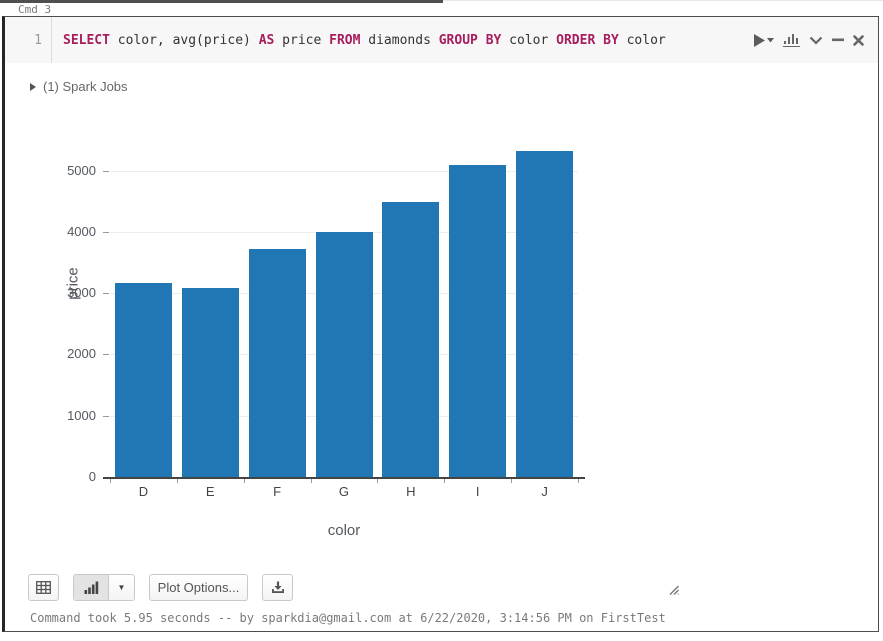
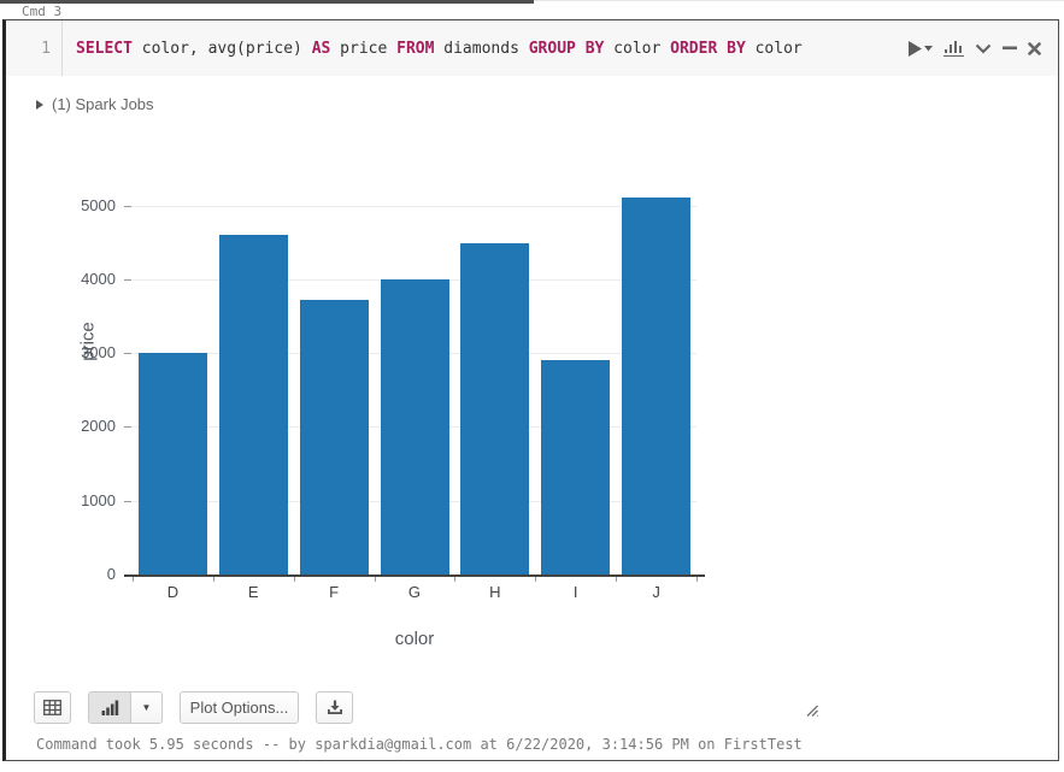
D: 3200 -> 3000
E: 3100 -> 4600
I: 5100 -> 2900
J: 5300 -> 5100
